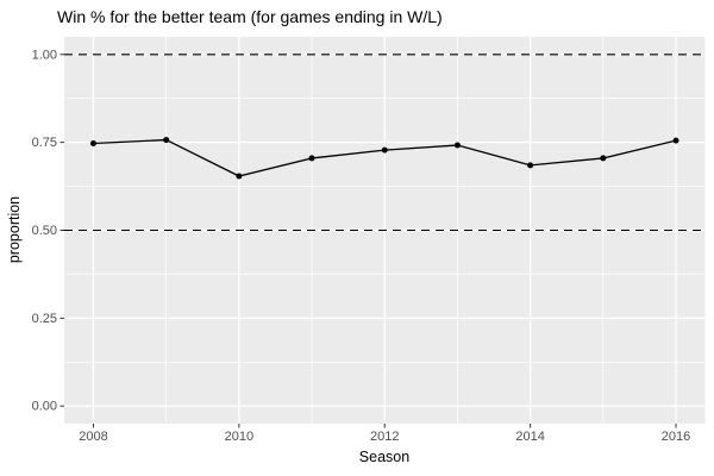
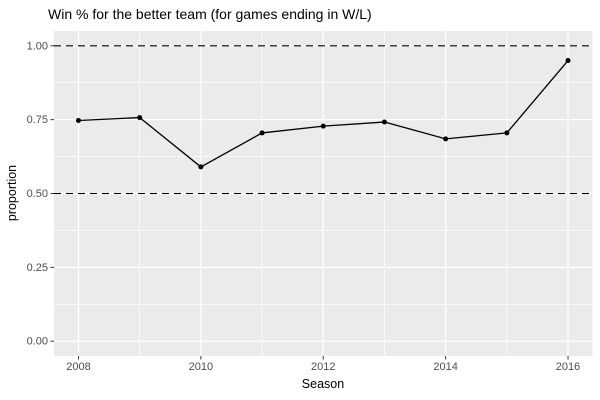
2010: 0.65 -> 0.59
2016: 0.76 -> 0.95
